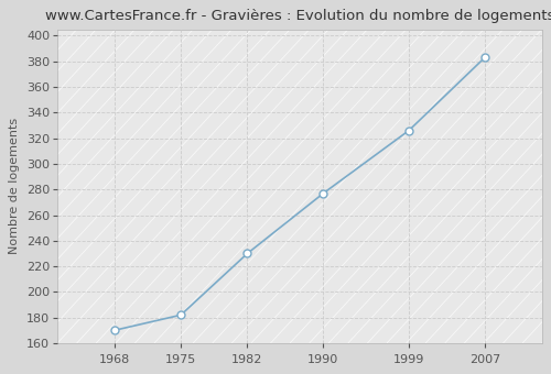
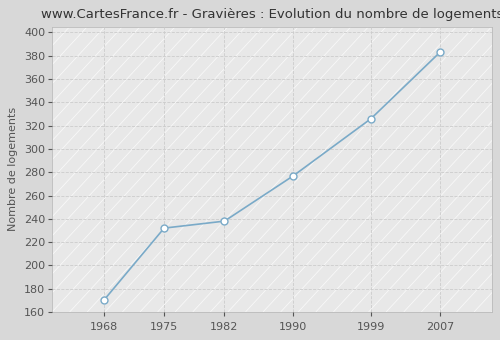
1975: 182 -> 232
1982: 230 -> 238
